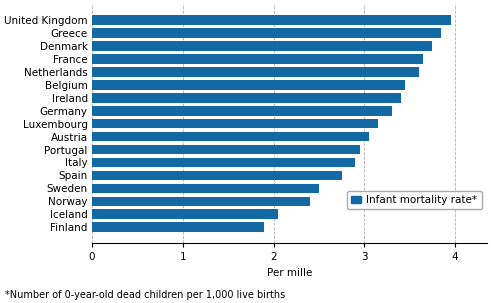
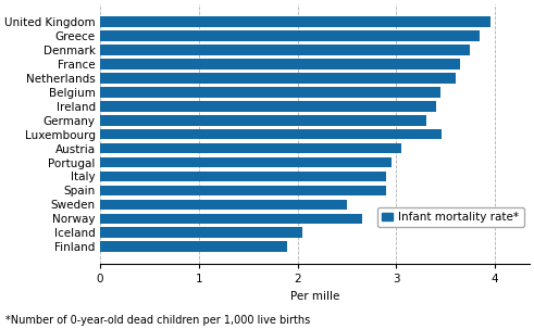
Luxembourg: 3.15 -> 3.46
Spain: 2.75 -> 2.90
Norway: 2.40 -> 2.66
